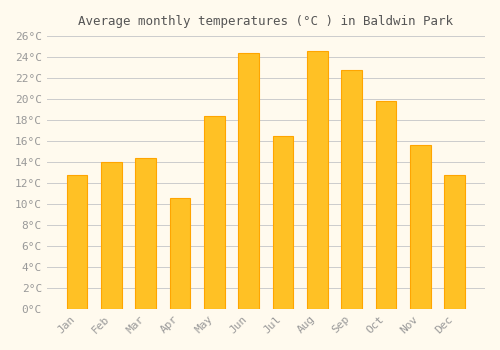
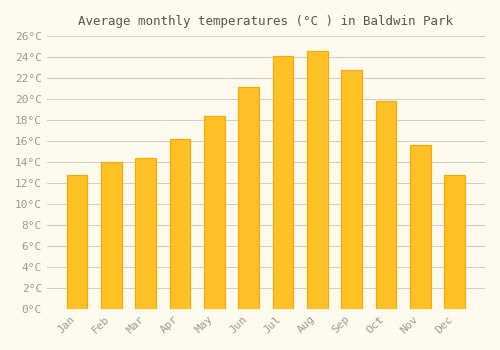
Apr: 10.6°C -> 16.2°C
Jun: 24.4°C -> 21.1°C
Jul: 16.5°C -> 24.1°C
